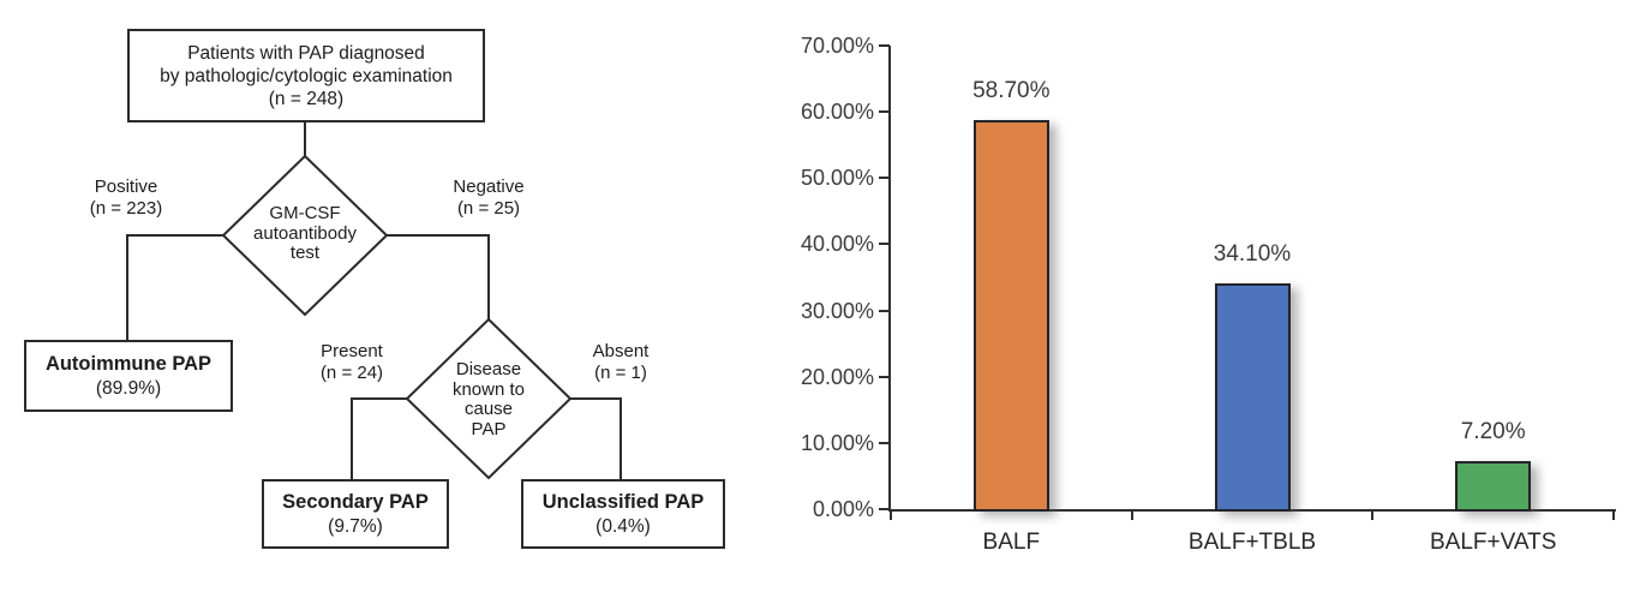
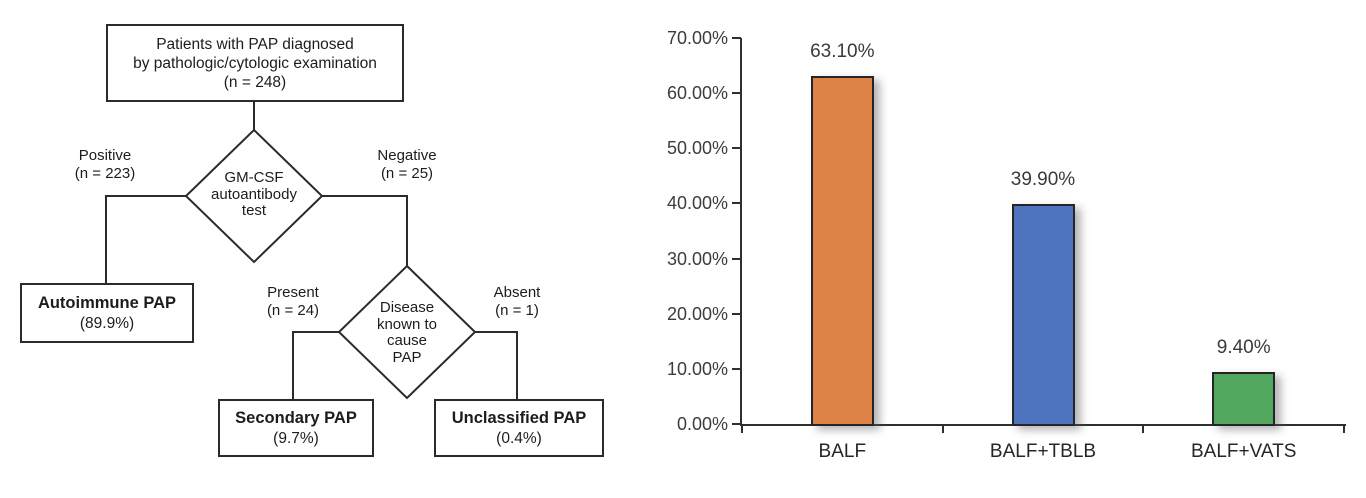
BALF: 58.70% -> 63.10%
BALF+TBLB: 34.10% -> 39.90%
BALF+VATS: 7.20% -> 9.40%
